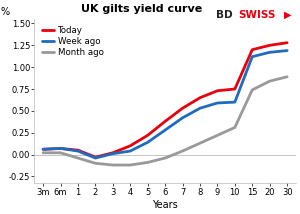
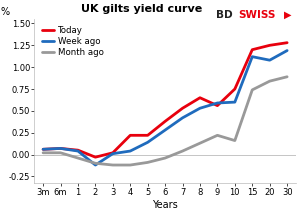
Week ago/2: -0.04 -> -0.12
Today/4: 0.10 -> 0.22
Today/9: 0.73 -> 0.56
Month ago/10: 0.31 -> 0.16
Week ago/20: 1.17 -> 1.08
